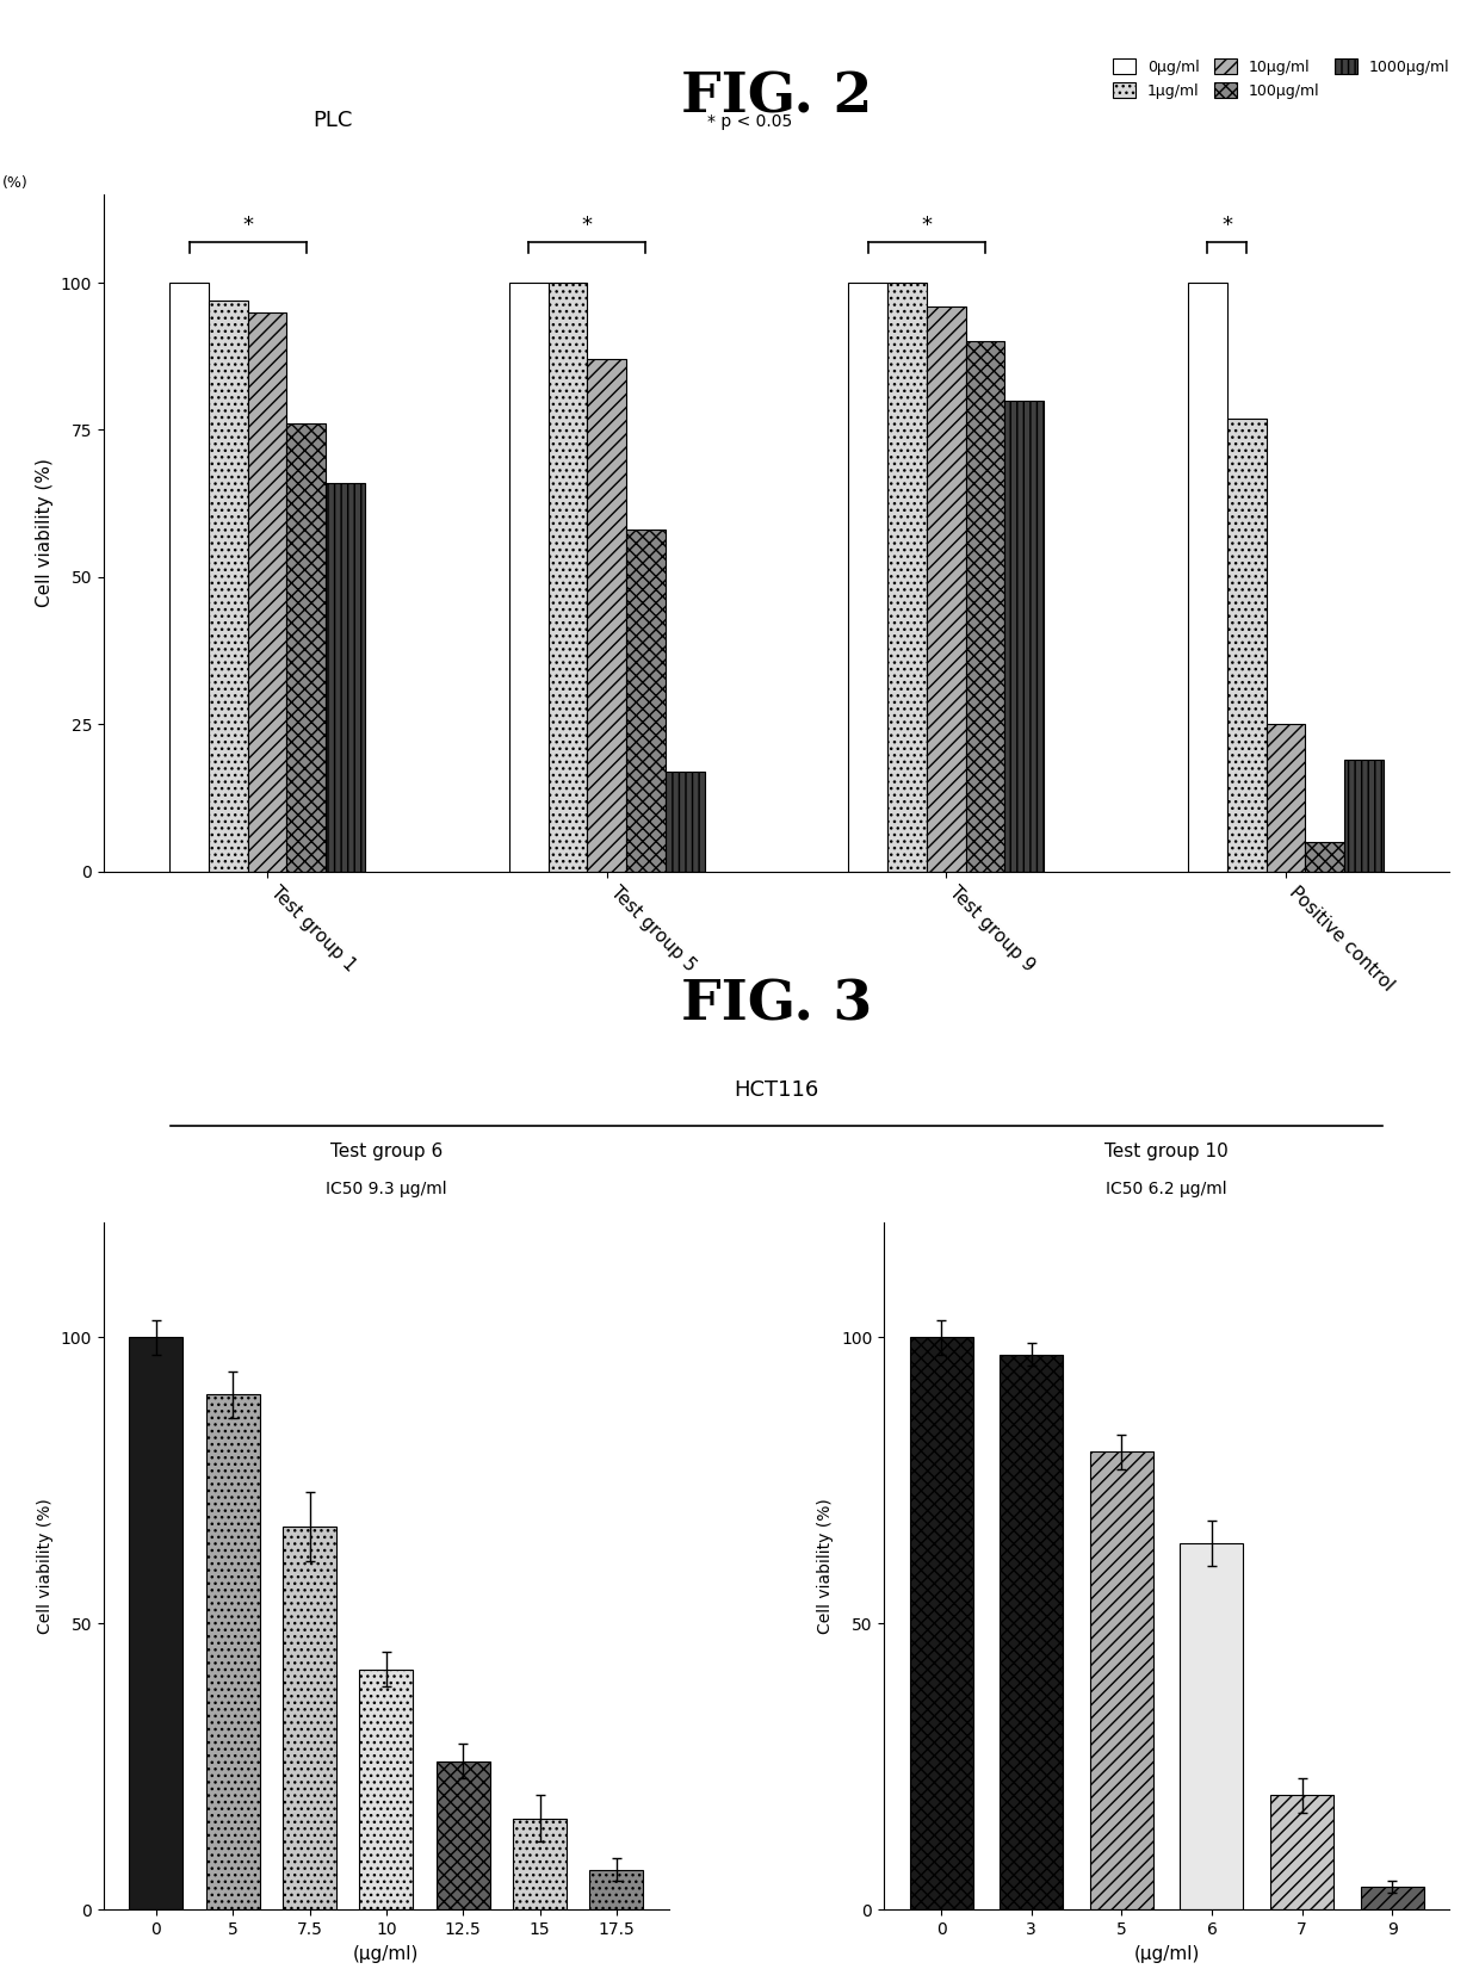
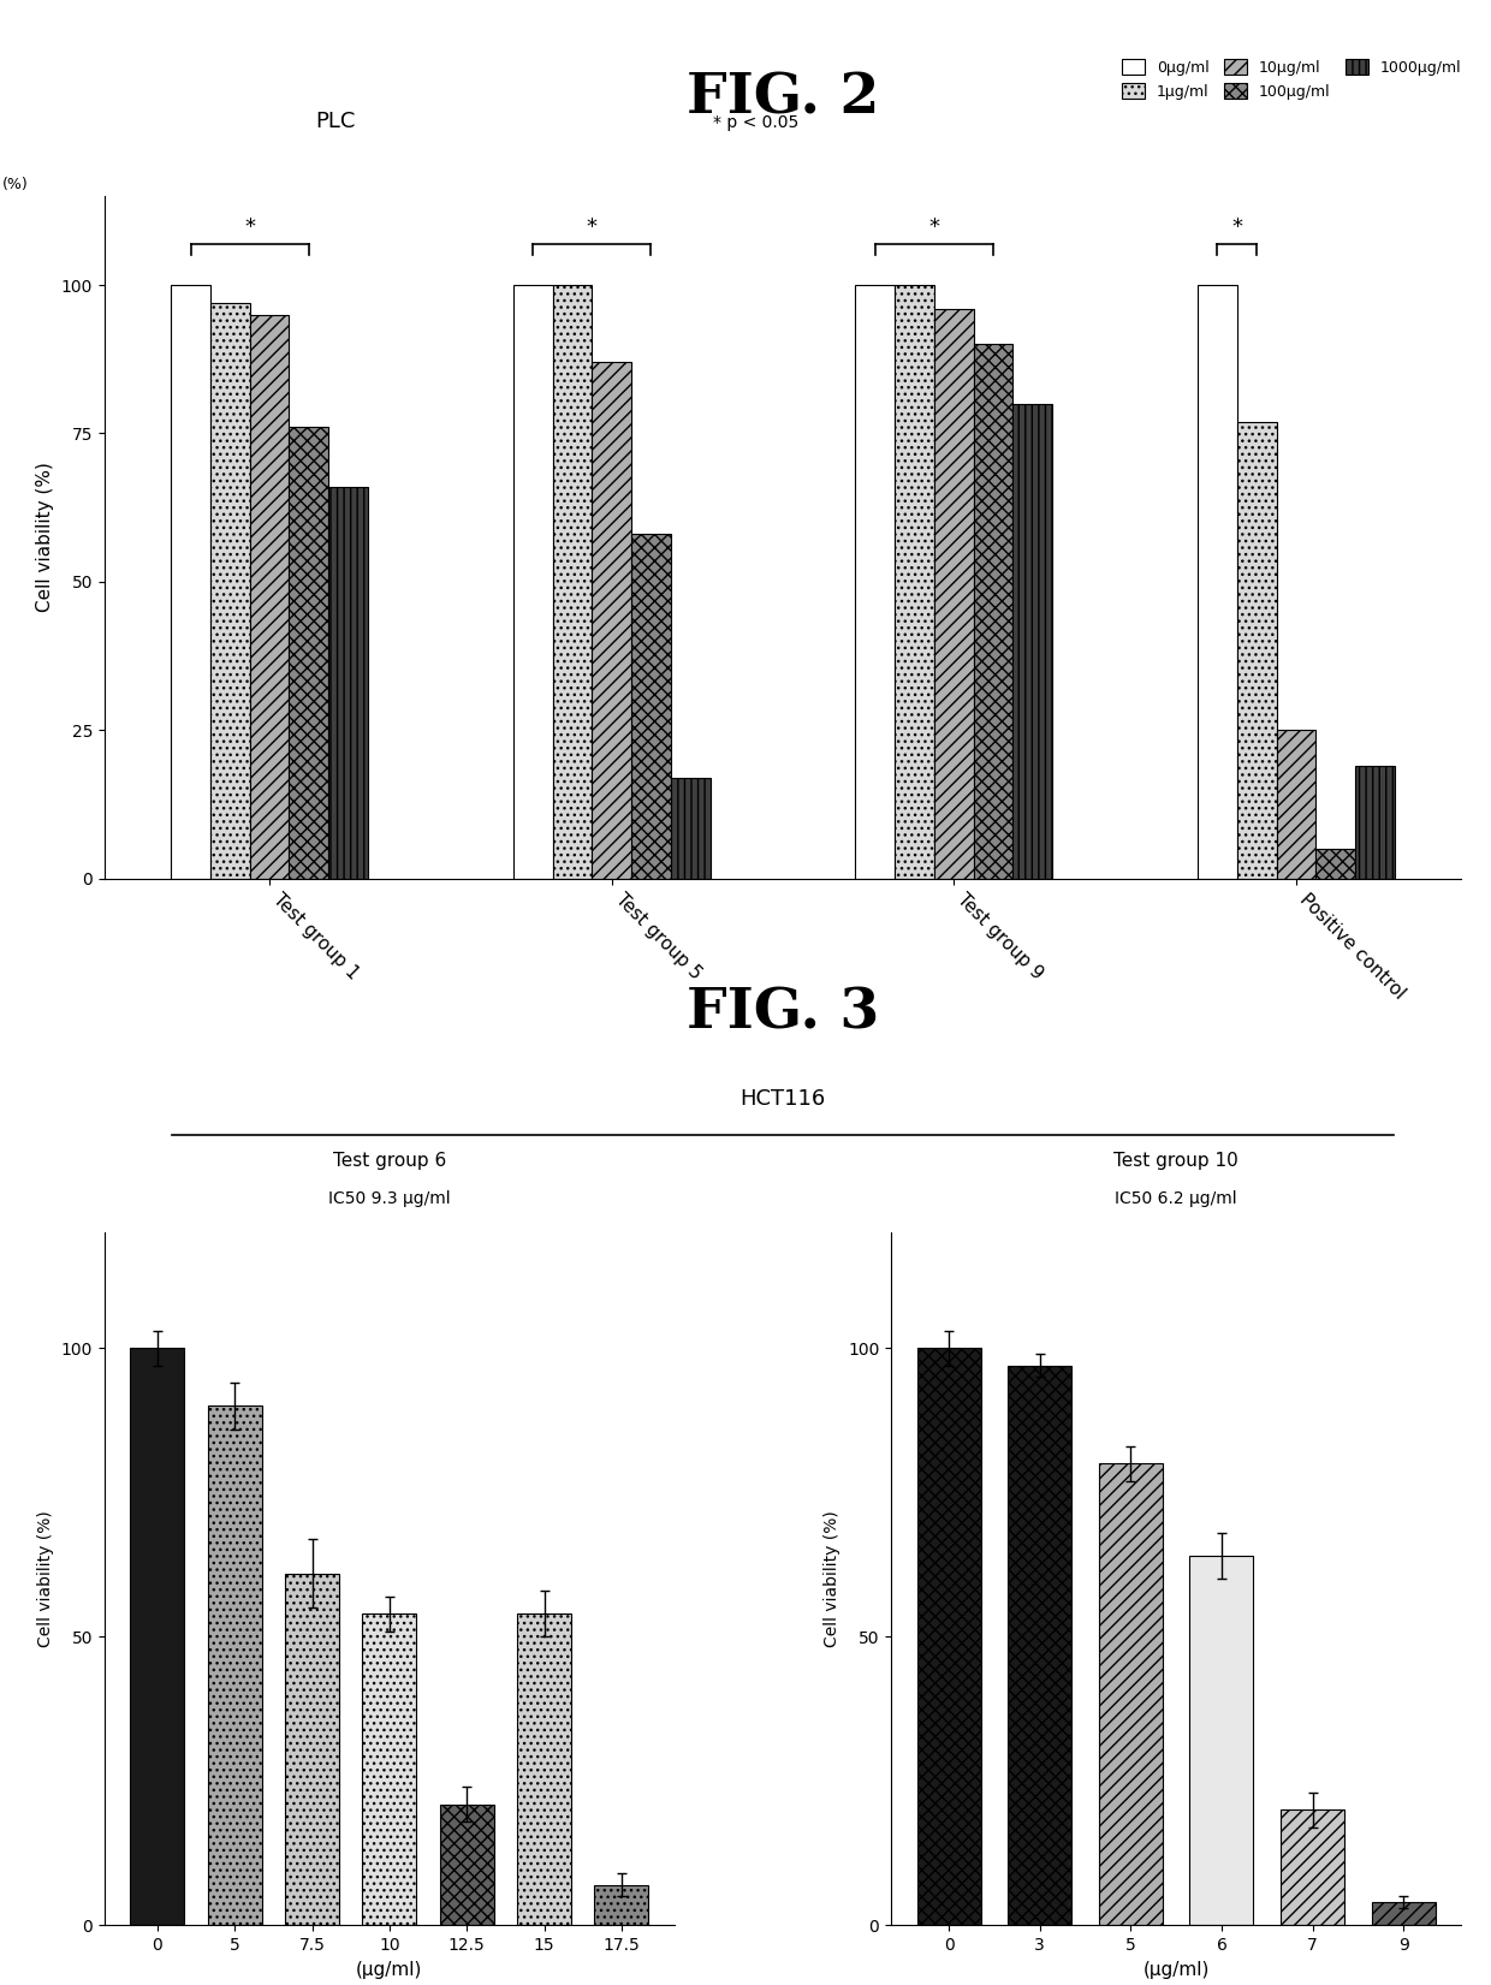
7.5: 67 -> 61
10: 42 -> 54
12.5: 26 -> 21
15: 16 -> 54
